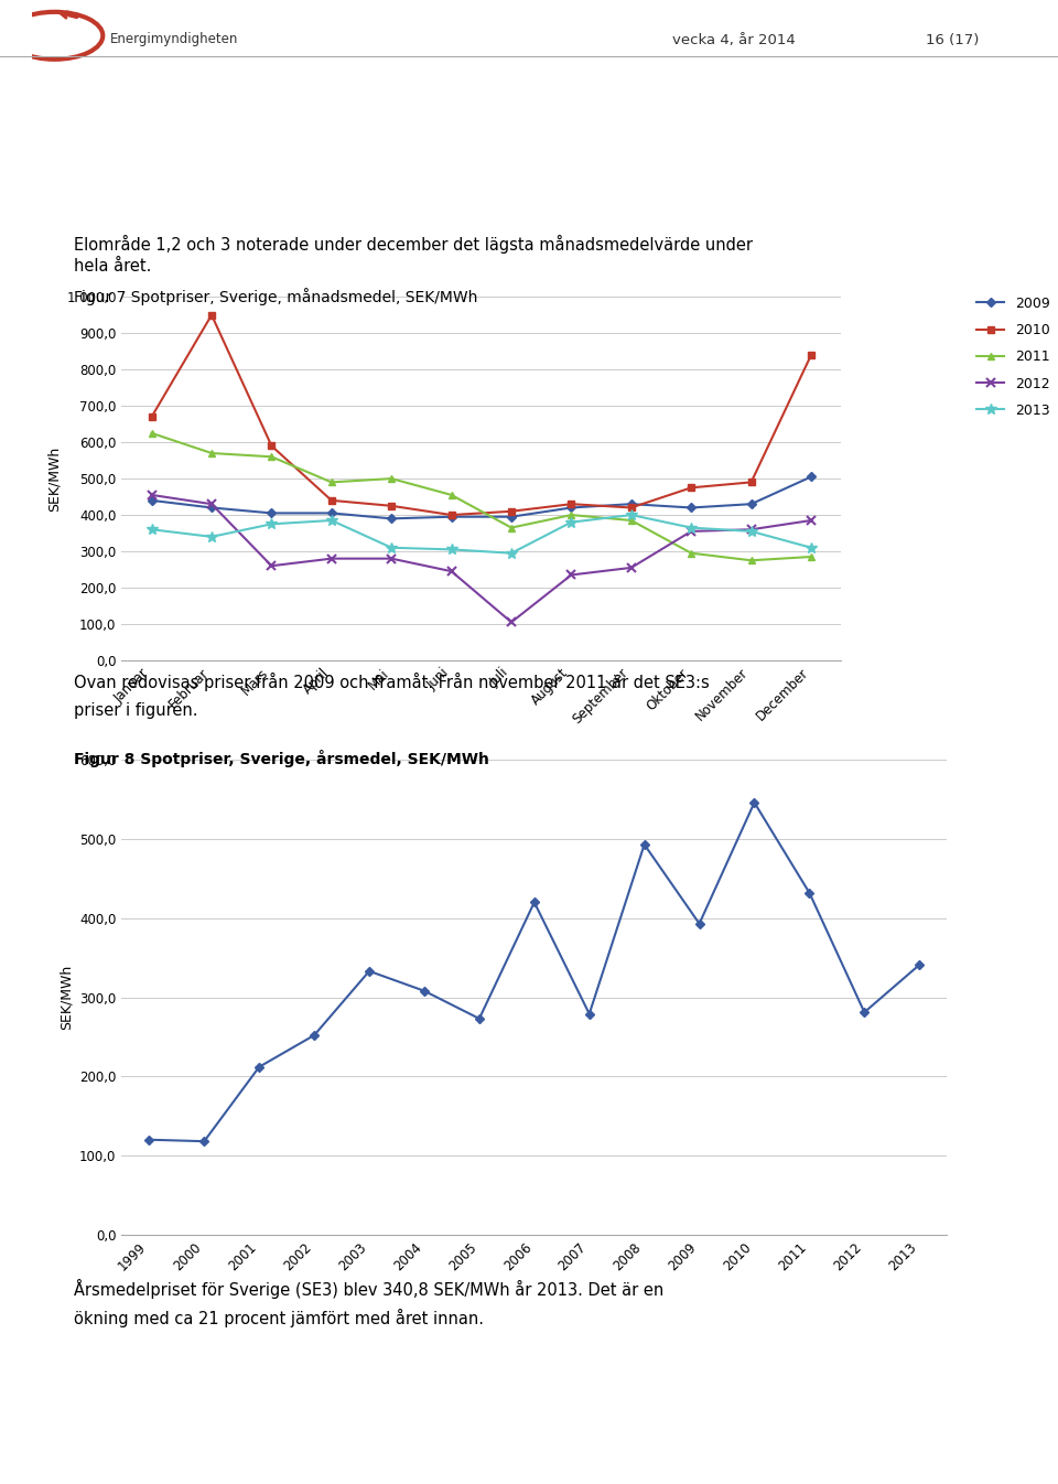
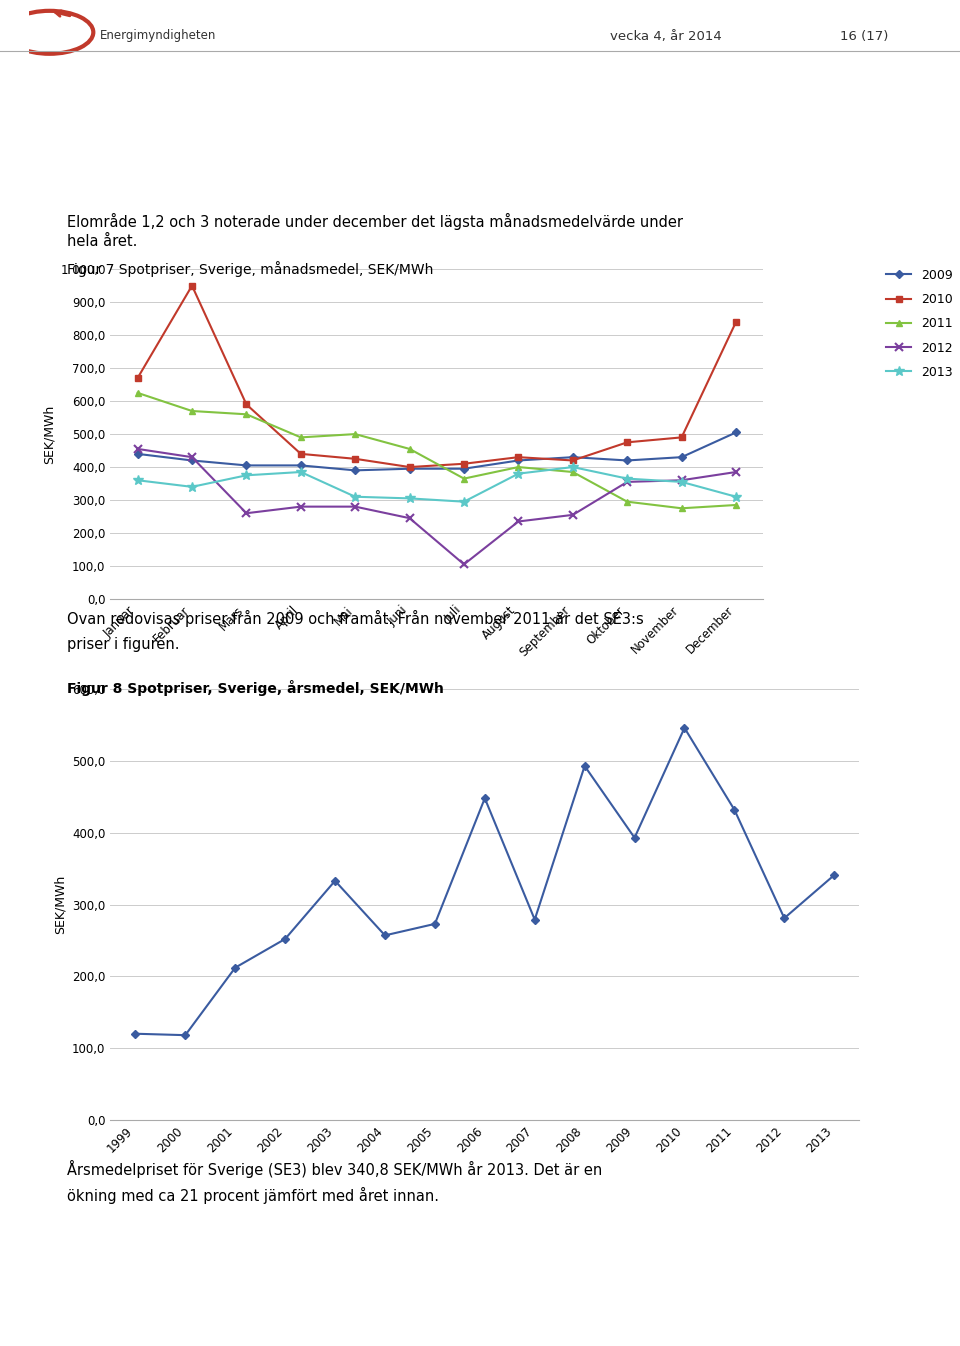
2004: 308 -> 257
2006: 420 -> 448
